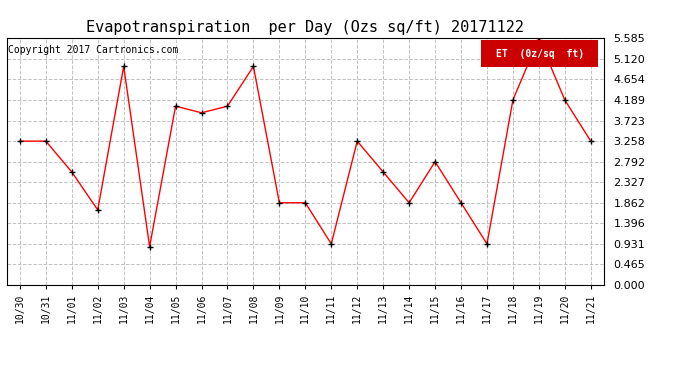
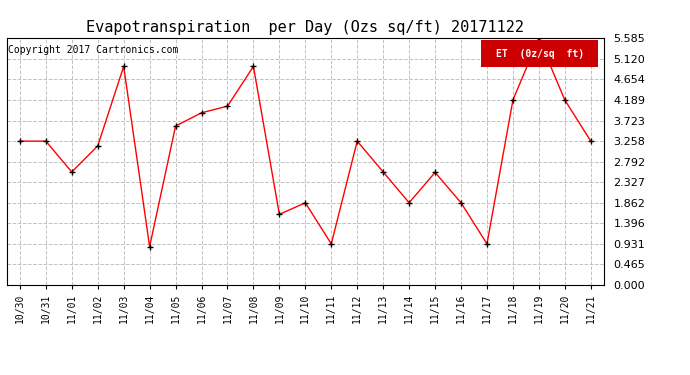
11/02: 1.70 -> 3.15
11/05: 4.05 -> 3.60
11/09: 1.86 -> 1.60
11/15: 2.79 -> 2.55
